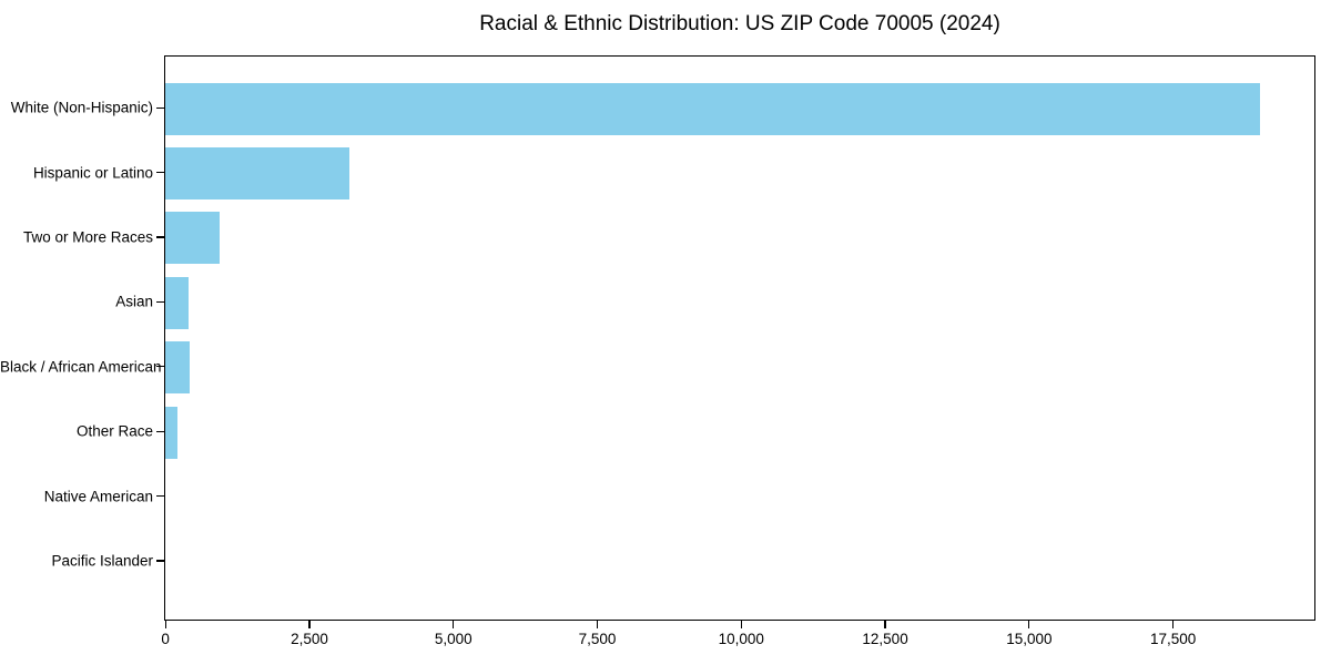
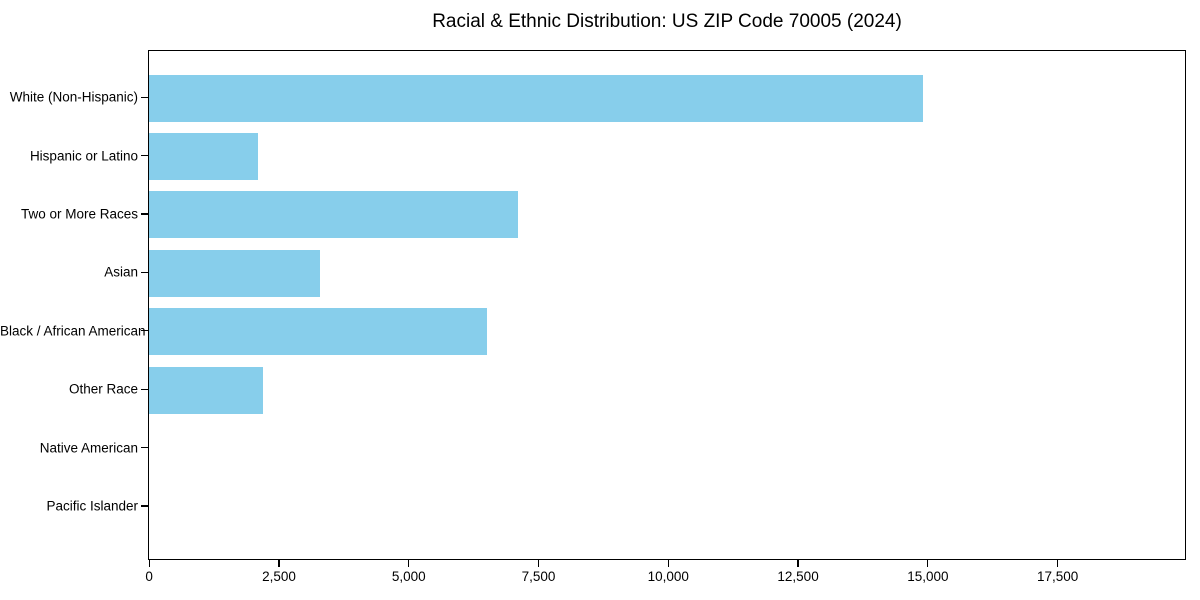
White (Non-Hispanic): 19000 -> 14900
Hispanic or Latino: 3200 -> 2100
Two or More Races: 1000 -> 7100
Asian: 400 -> 3300
Black / African American: 400 -> 6500
Other Race: 200 -> 2200
